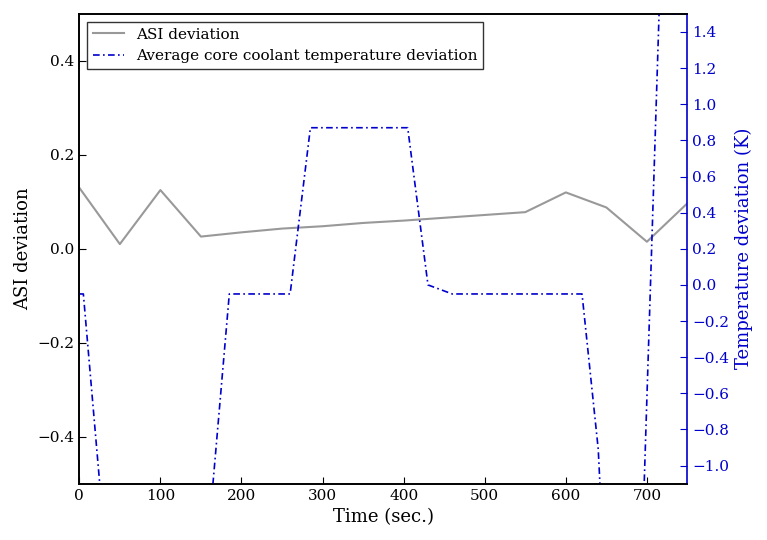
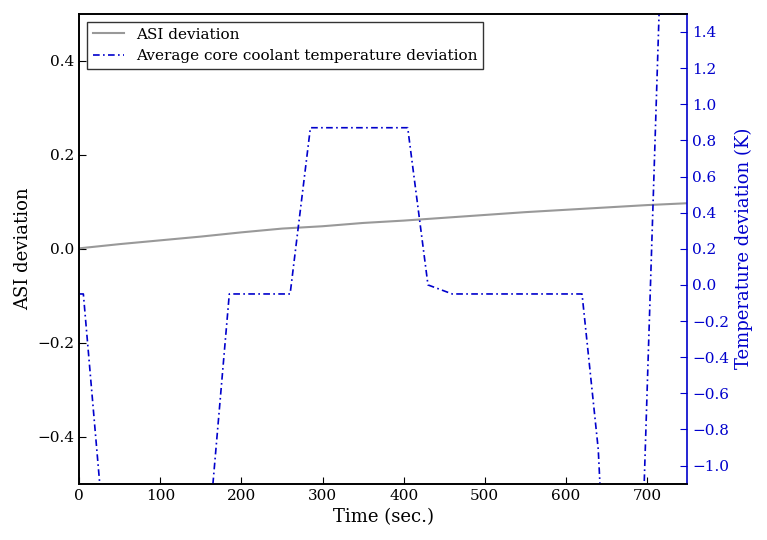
ASI deviation/0: 0.130 -> 0.001
ASI deviation/100: 0.125 -> 0.018
ASI deviation/600: 0.120 -> 0.083
ASI deviation/700: 0.015 -> 0.093
